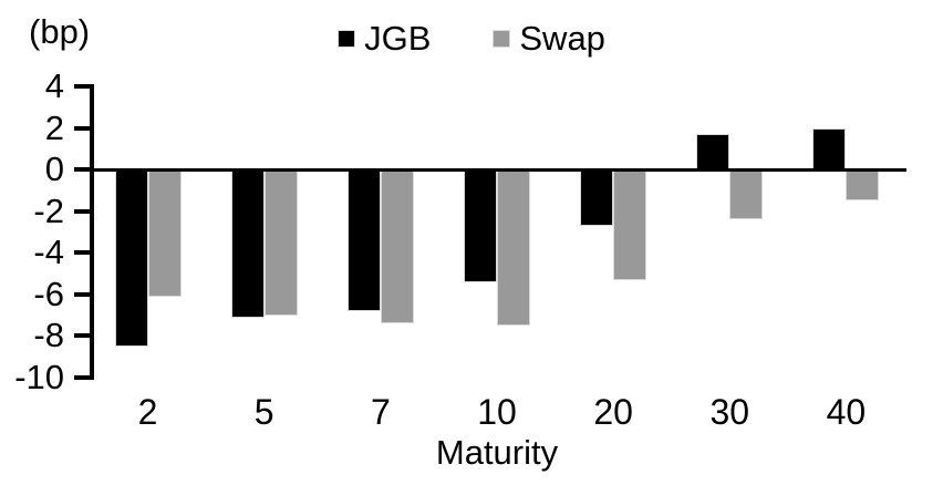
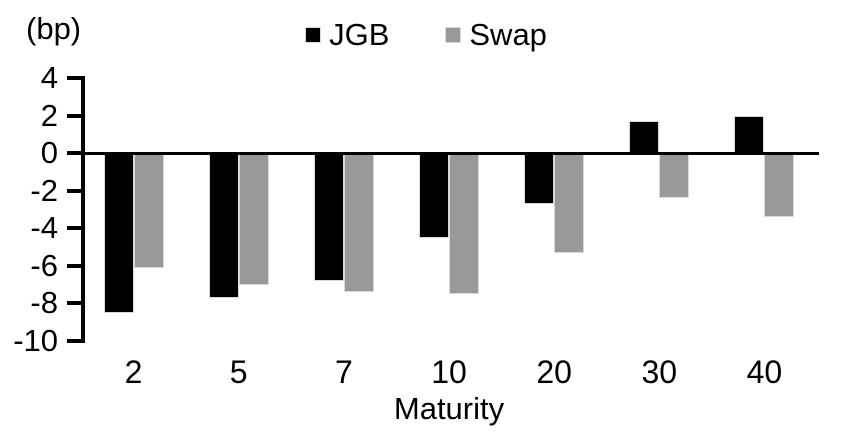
JGB/5: -7.1 -> -7.7
JGB/10: -5.4 -> -4.5
Swap/40: -1.5 -> -3.4
